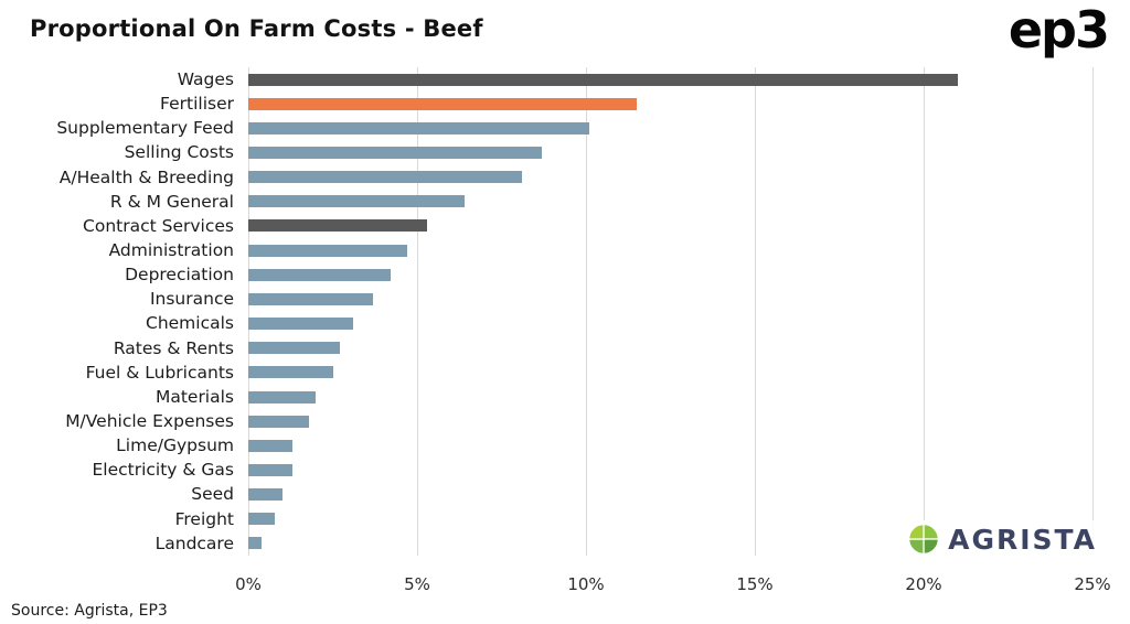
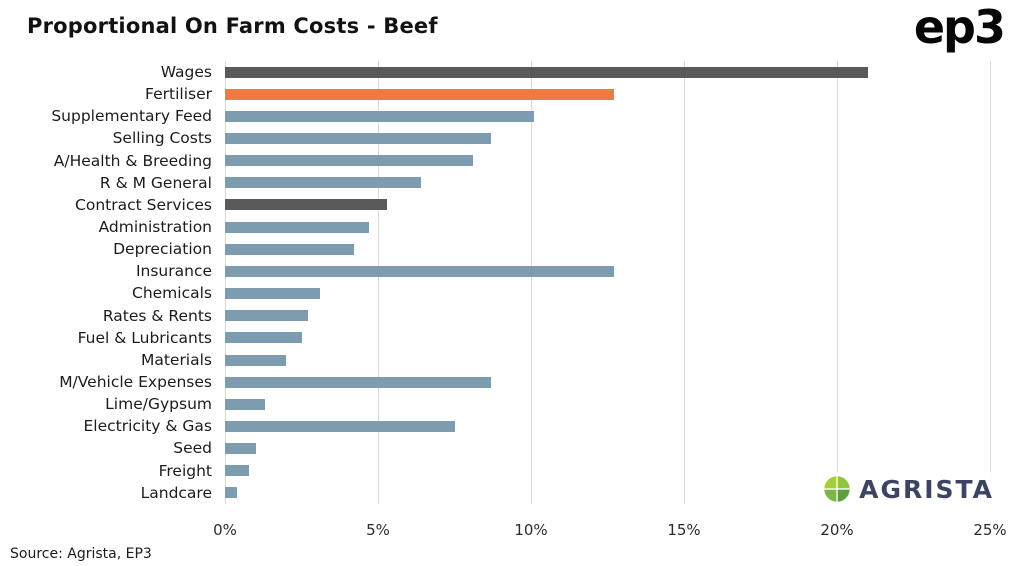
Fertiliser: 11.5% -> 12.7%
Insurance: 3.7% -> 12.7%
M/Vehicle Expenses: 1.8% -> 8.7%
Electricity & Gas: 1.3% -> 7.5%
